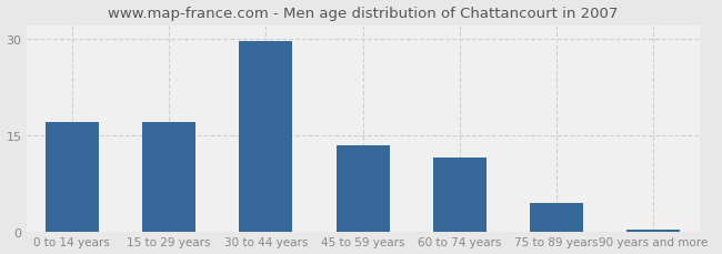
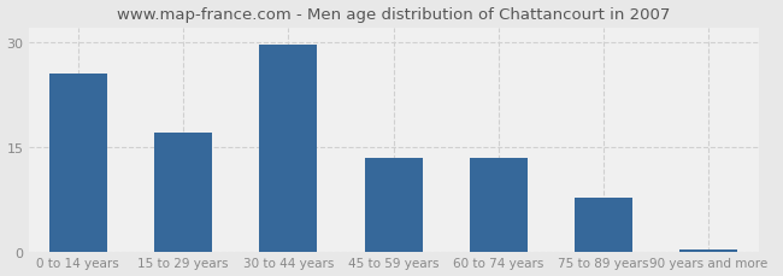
0 to 14 years: 17.0 -> 25.4
60 to 74 years: 11.5 -> 13.4
75 to 89 years: 4.5 -> 7.8
